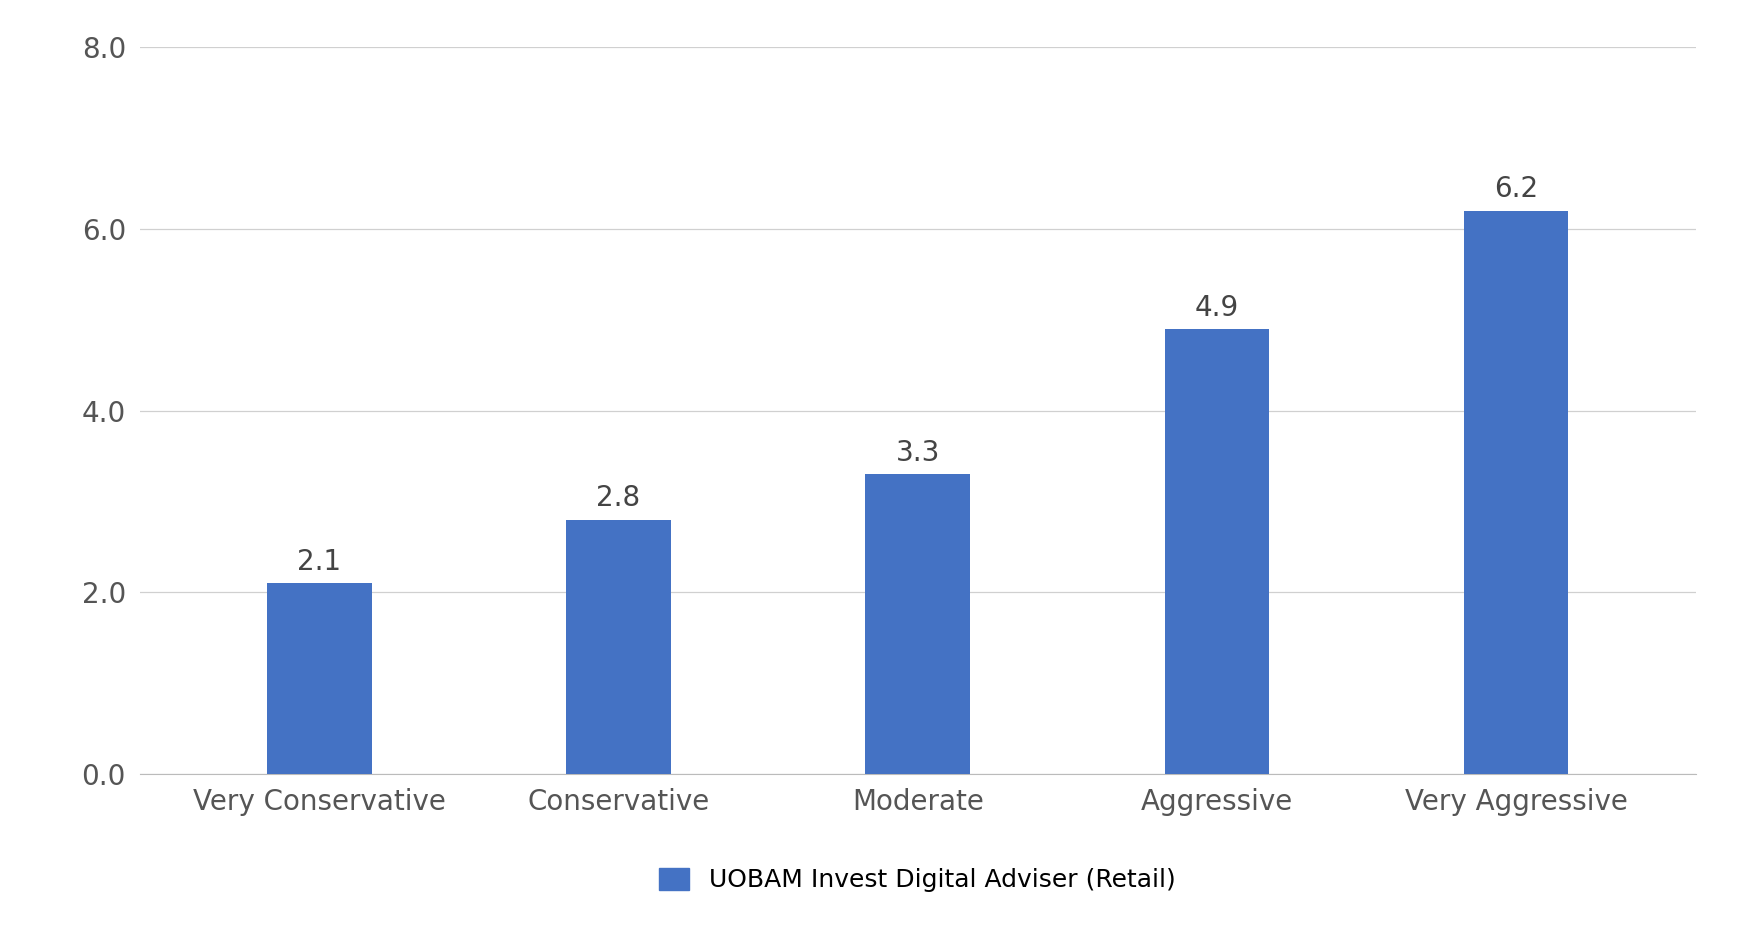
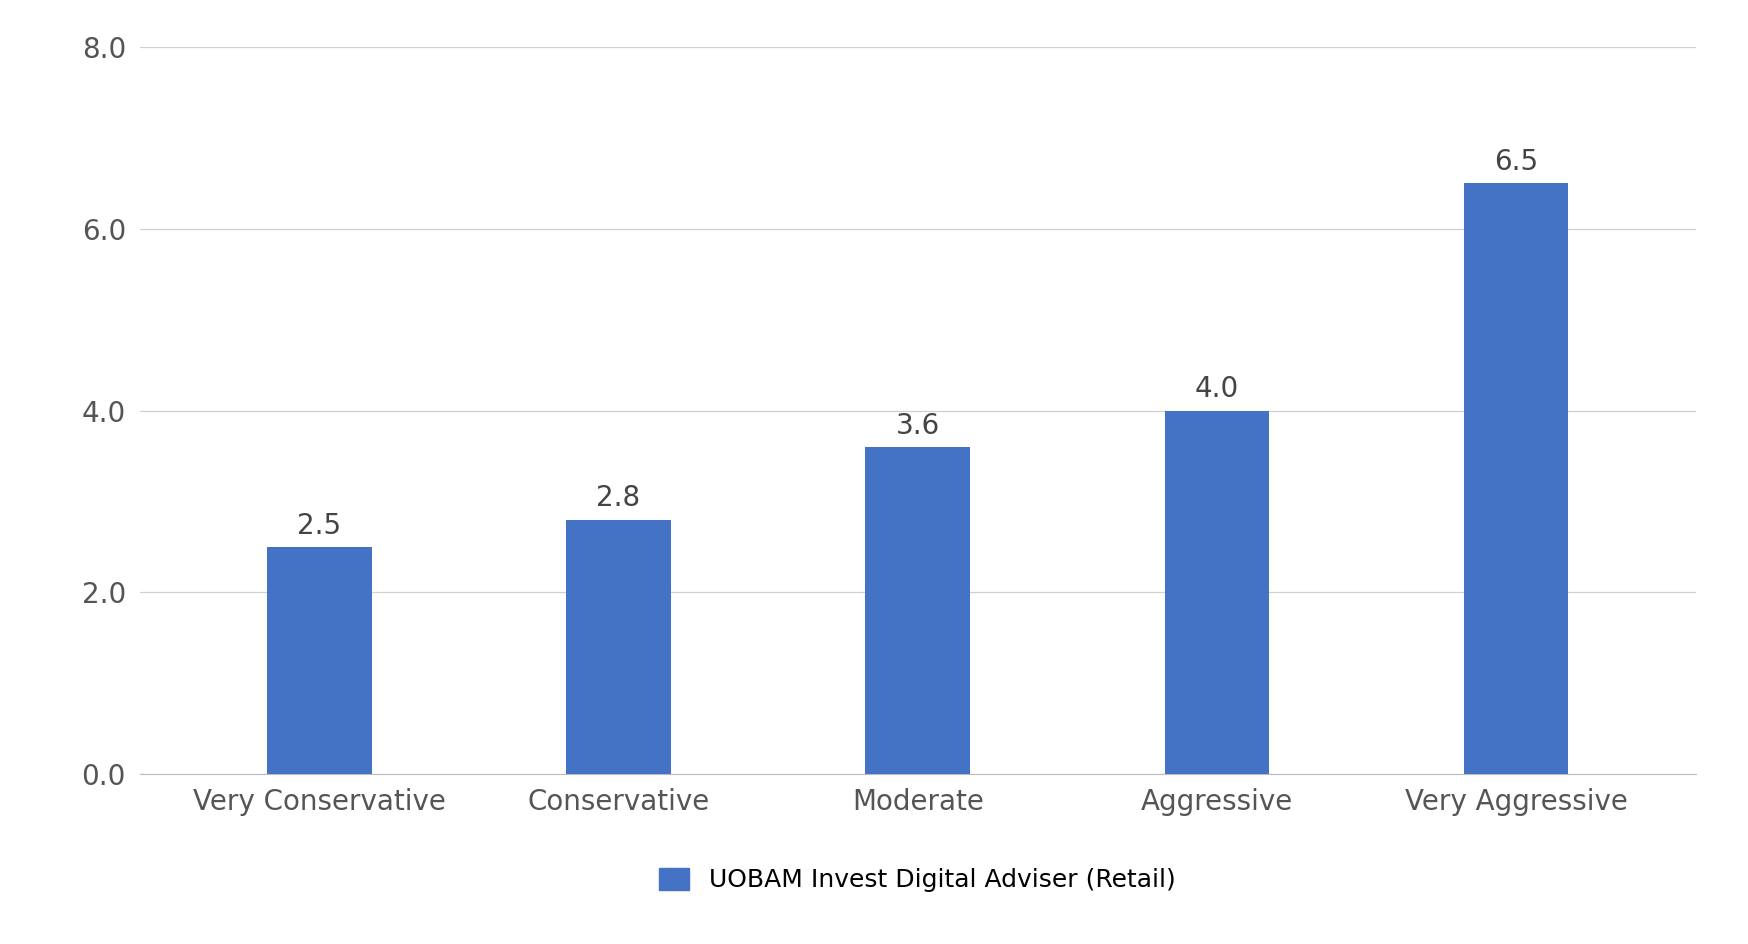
Very Conservative: 2.1 -> 2.5
Moderate: 3.3 -> 3.6
Aggressive: 4.9 -> 4.0
Very Aggressive: 6.2 -> 6.5
